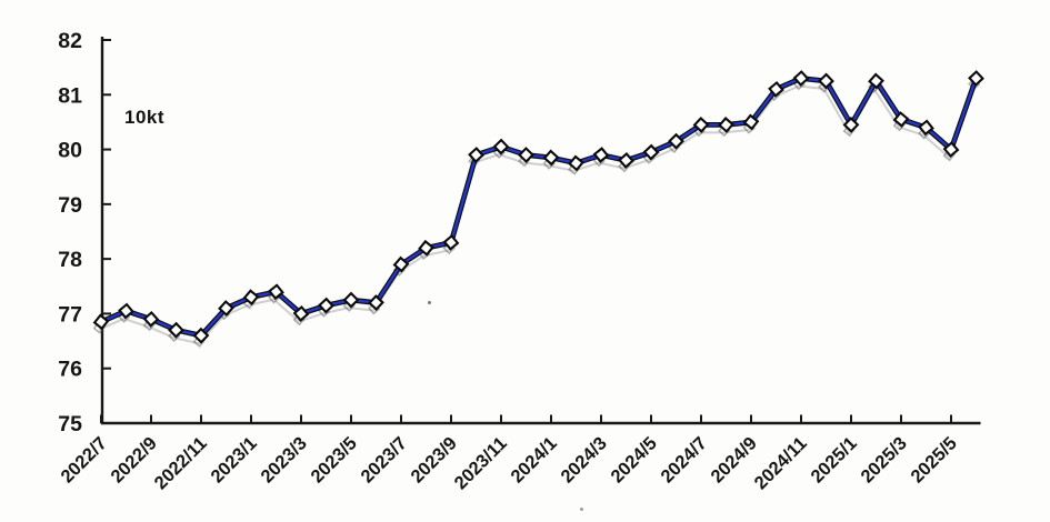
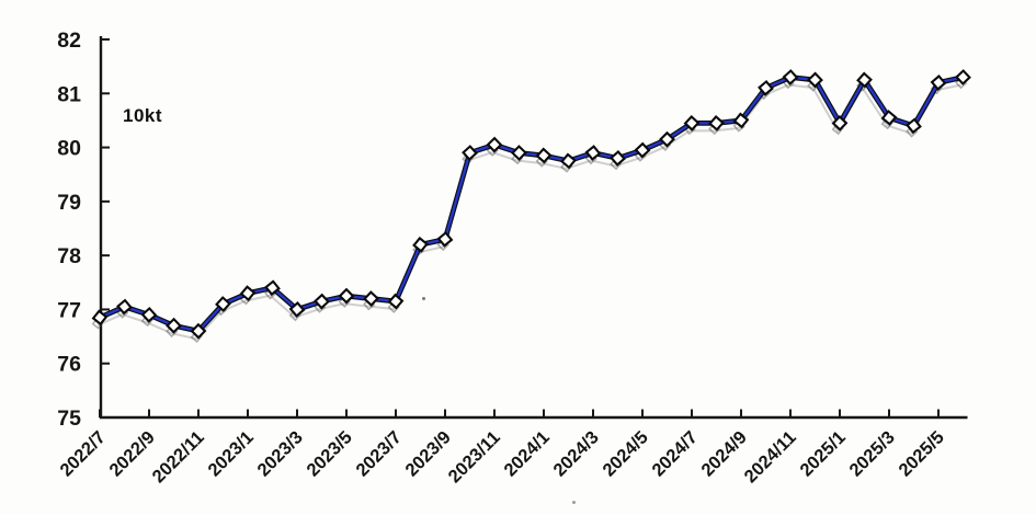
2023/7: 77.9 -> 77.2
2025/5: 80.0 -> 81.2
